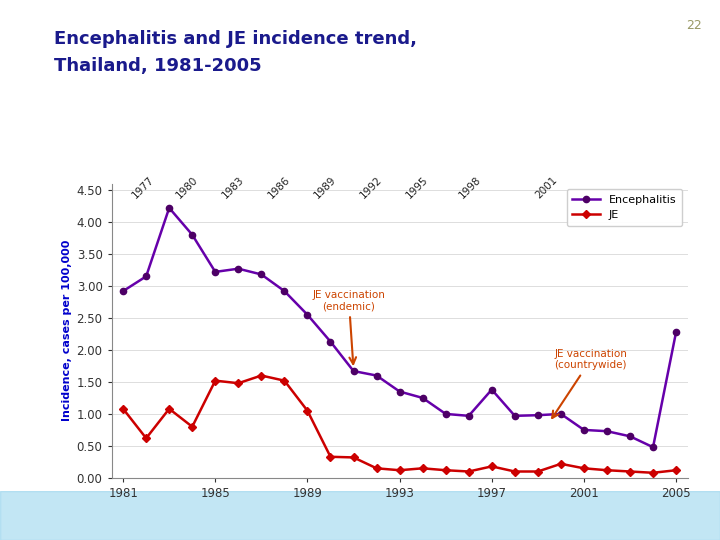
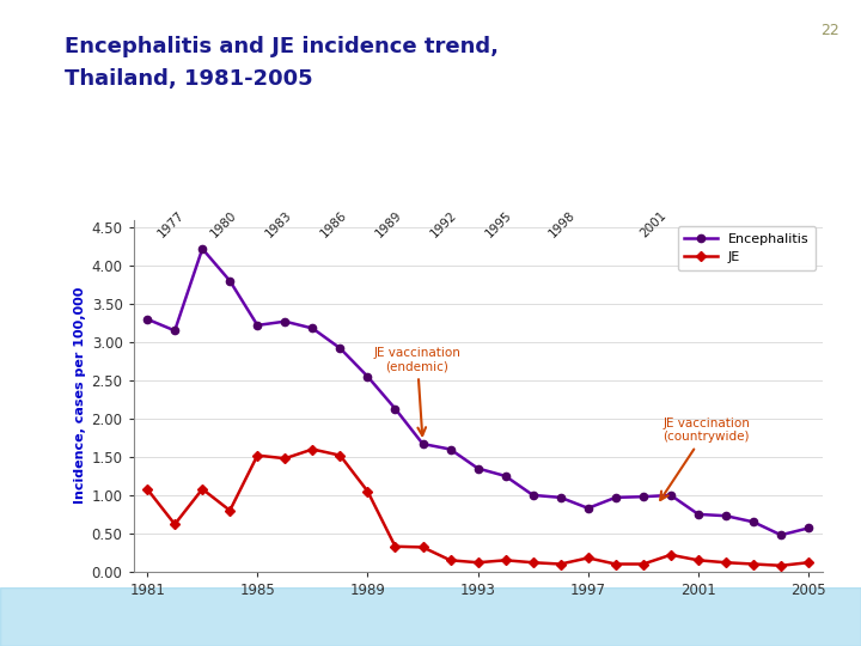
Encephalitis/1981: 2.92 -> 3.30
Encephalitis/1997: 1.38 -> 0.83
Encephalitis/2005: 2.28 -> 0.57
